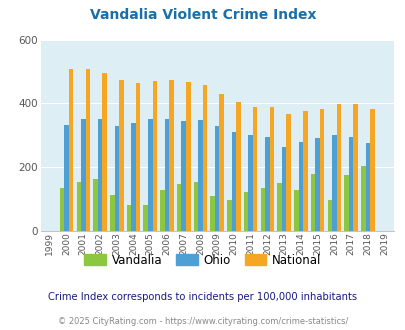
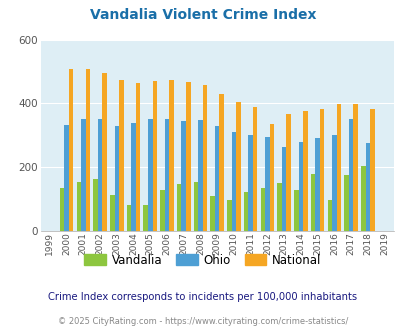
National/2012: 390 -> 335
Ohio/2017: 295 -> 350
